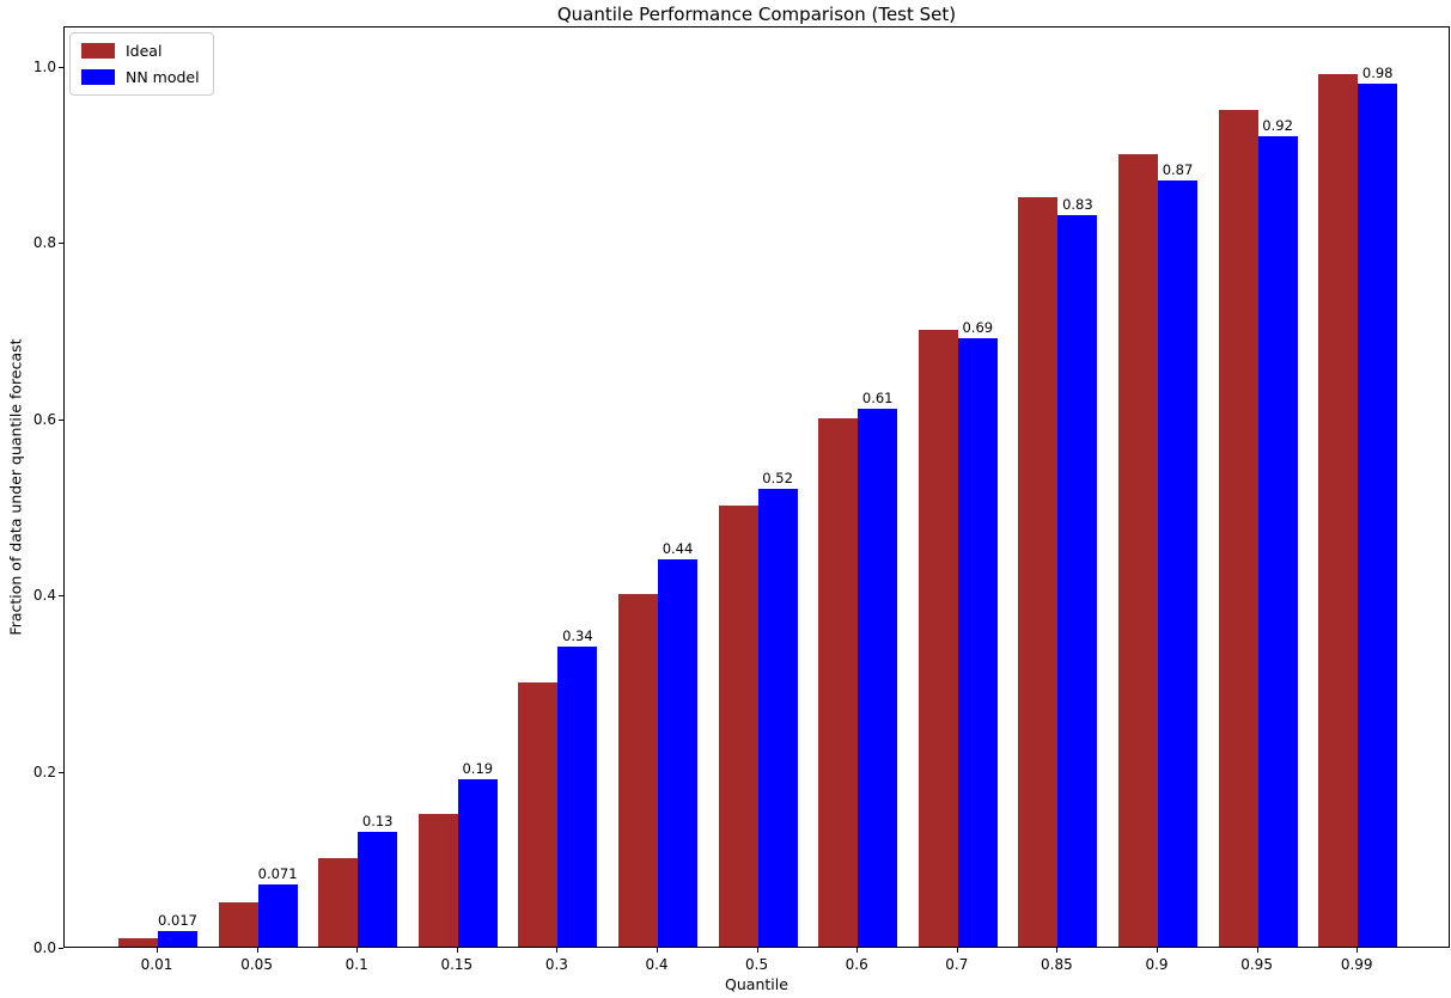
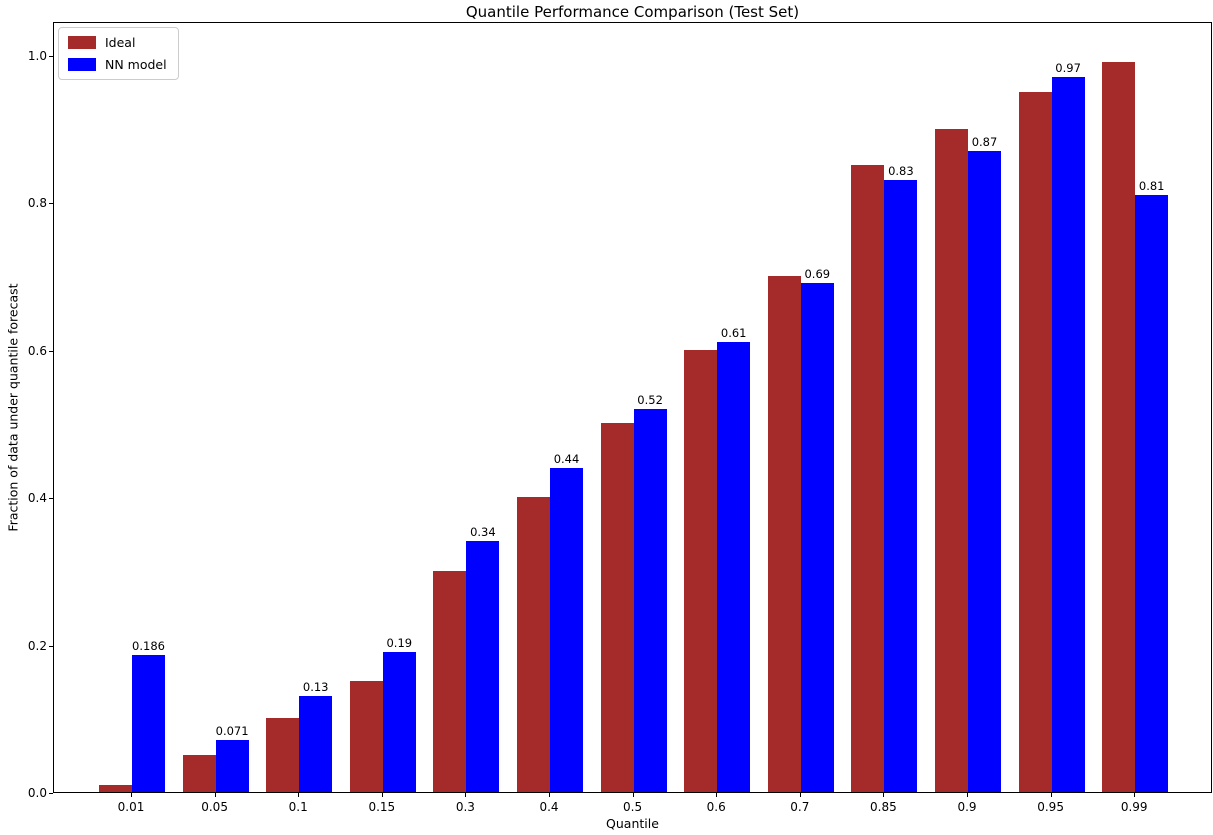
NN model/0.01: 0.017 -> 0.186
NN model/0.95: 0.92 -> 0.97
NN model/0.99: 0.98 -> 0.81
